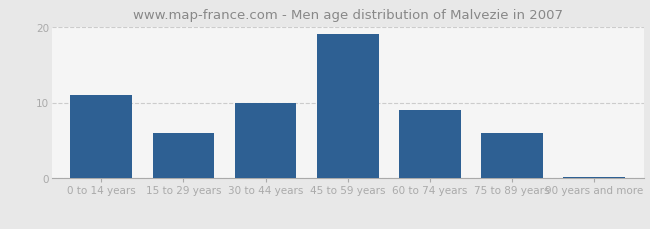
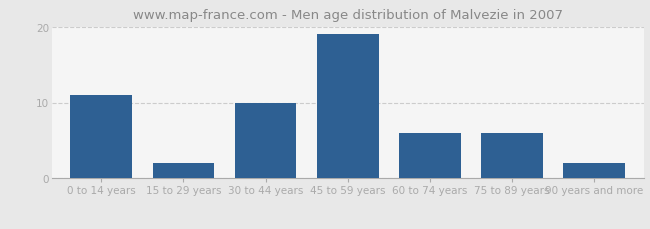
15 to 29 years: 6.0 -> 2.0
60 to 74 years: 9.0 -> 6.0
90 years and more: 0.2 -> 2.0
